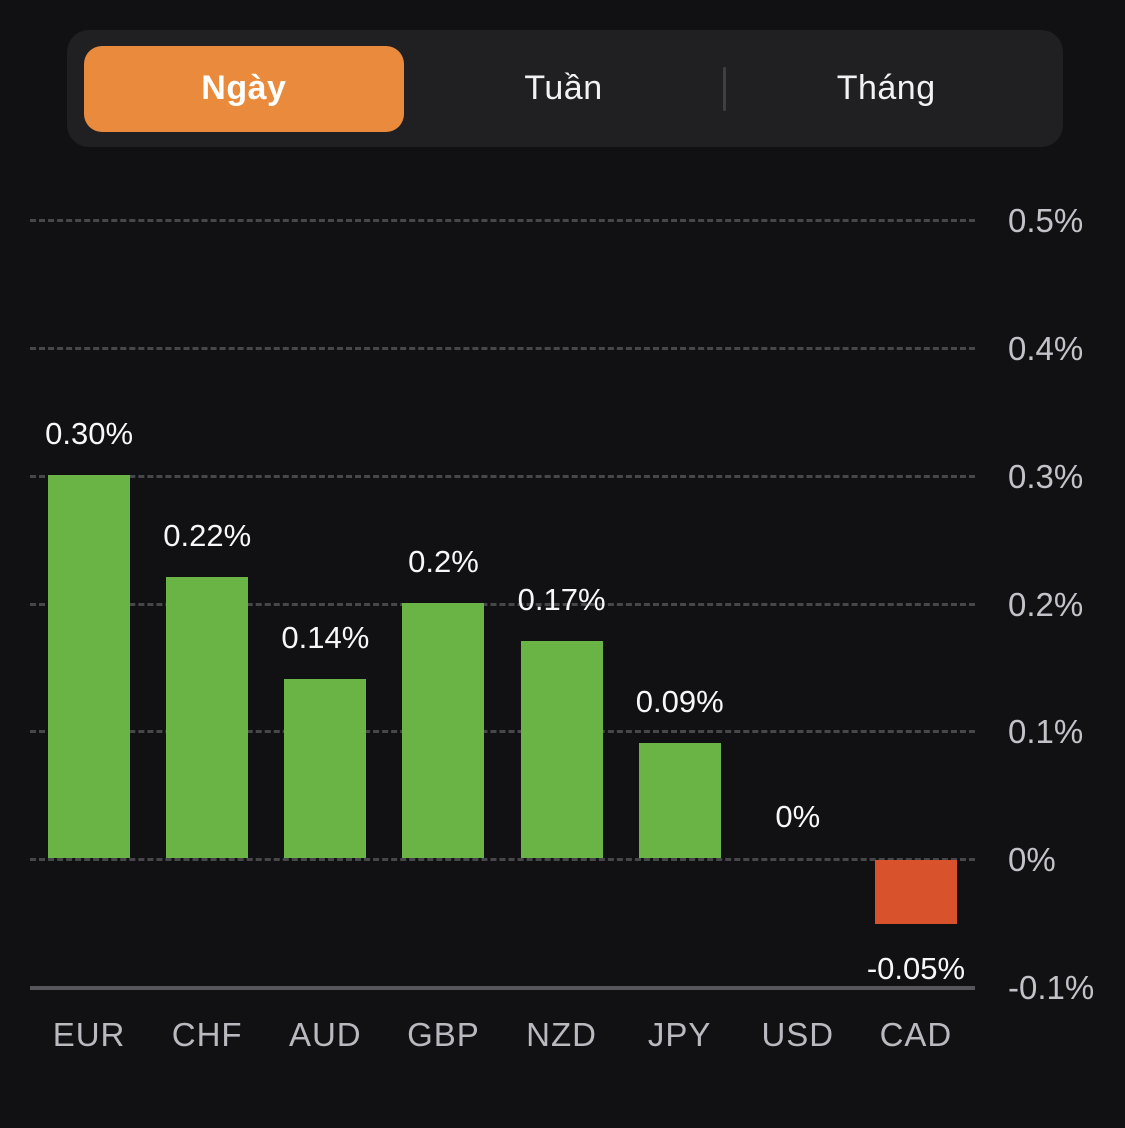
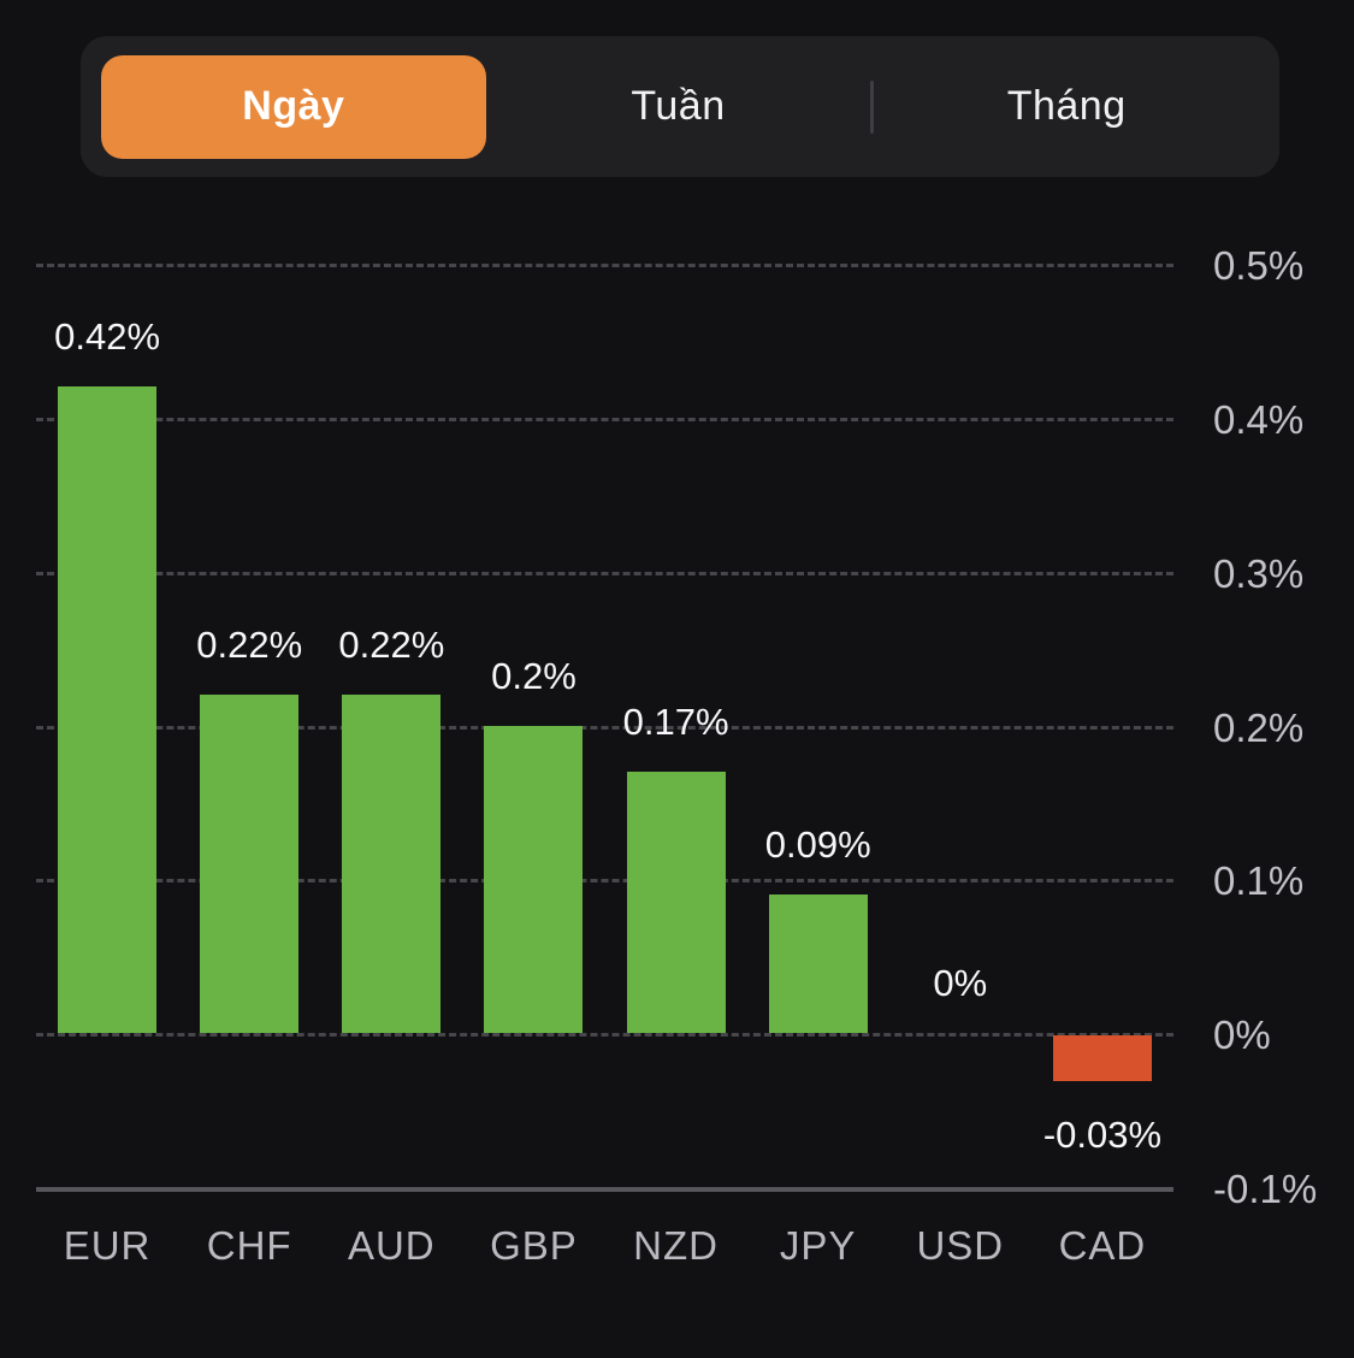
EUR: 0.30% -> 0.42%
AUD: 0.14% -> 0.22%
CAD: -0.05% -> -0.03%
